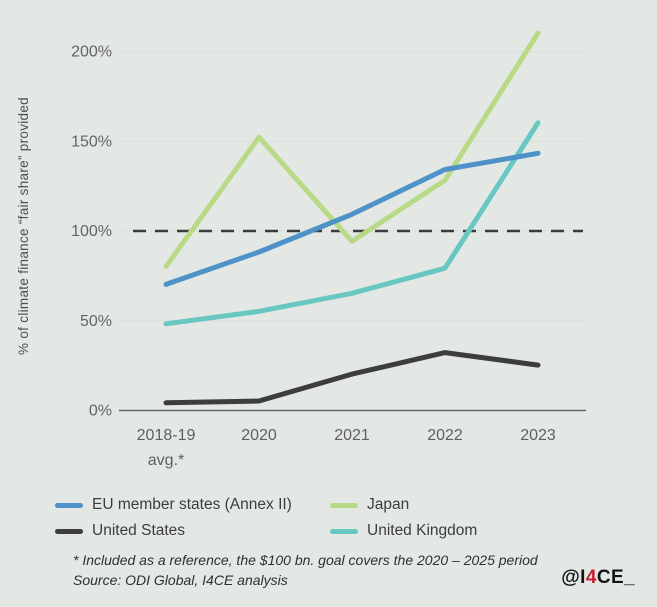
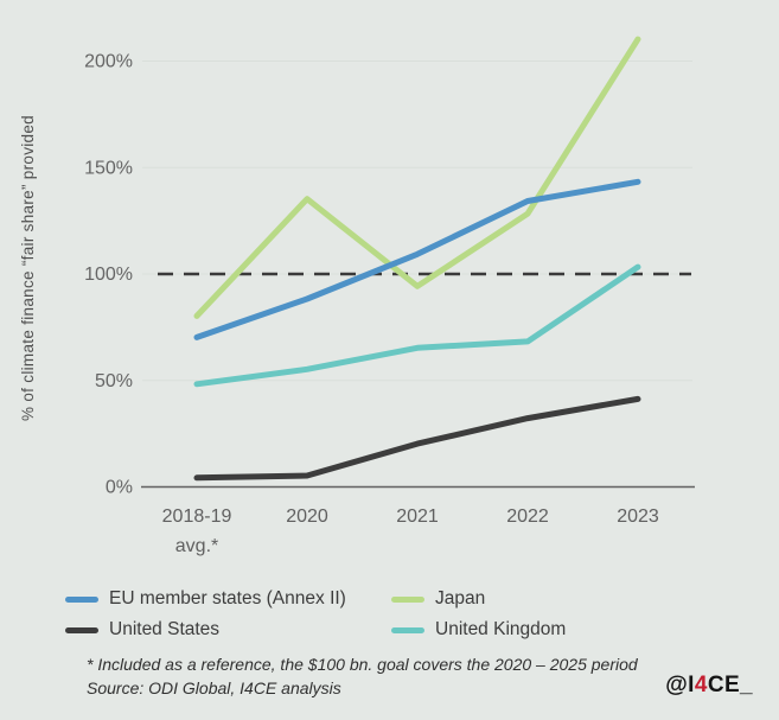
Japan/2020: 152% -> 135%
United Kingdom/2022: 79% -> 68%
United States/2023: 25% -> 41%
United Kingdom/2023: 160% -> 103%
